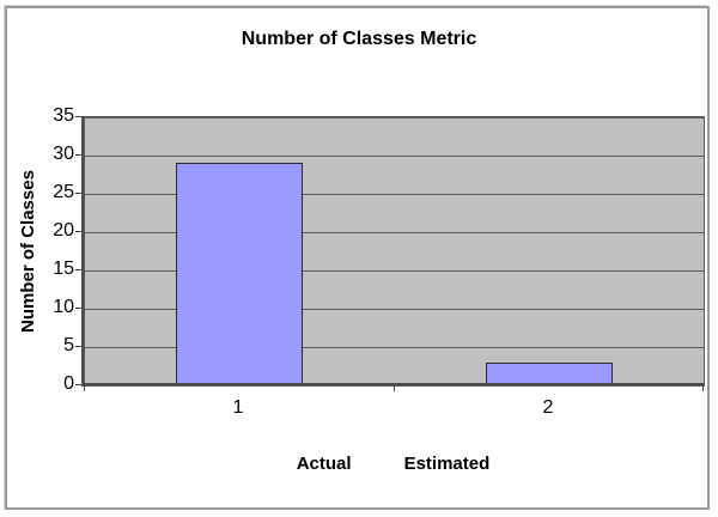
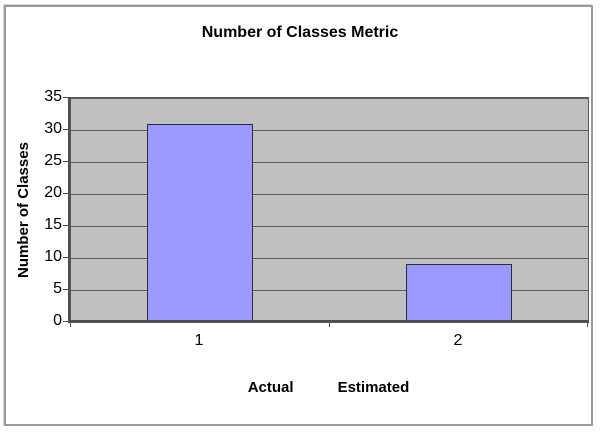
1: 29 -> 31
2: 3 -> 9
